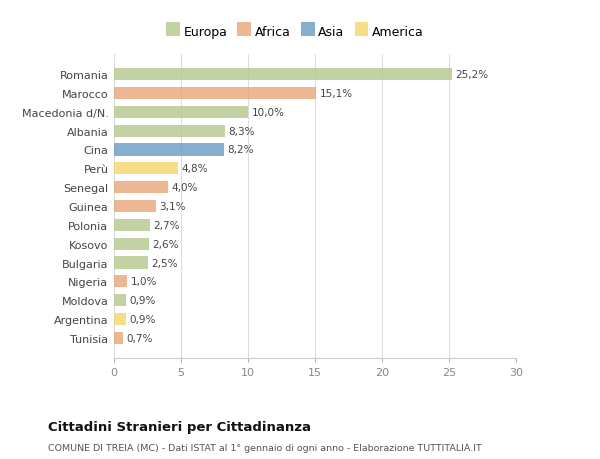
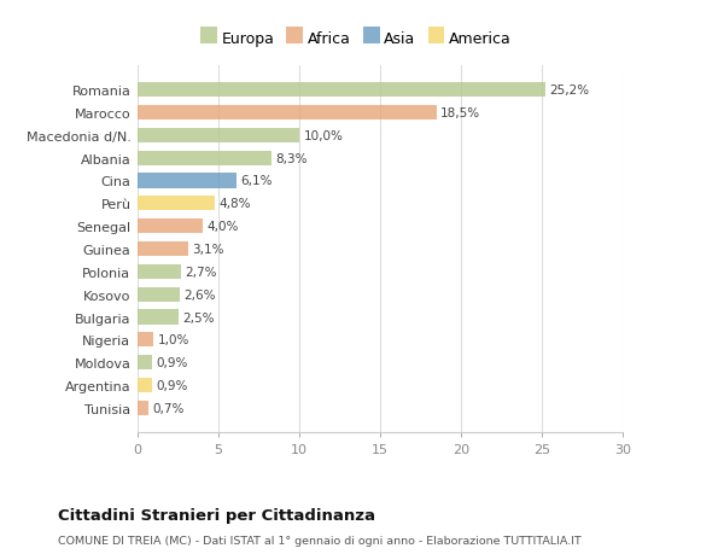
Marocco: 15,1% -> 18,5%
Cina: 8,2% -> 6,1%
